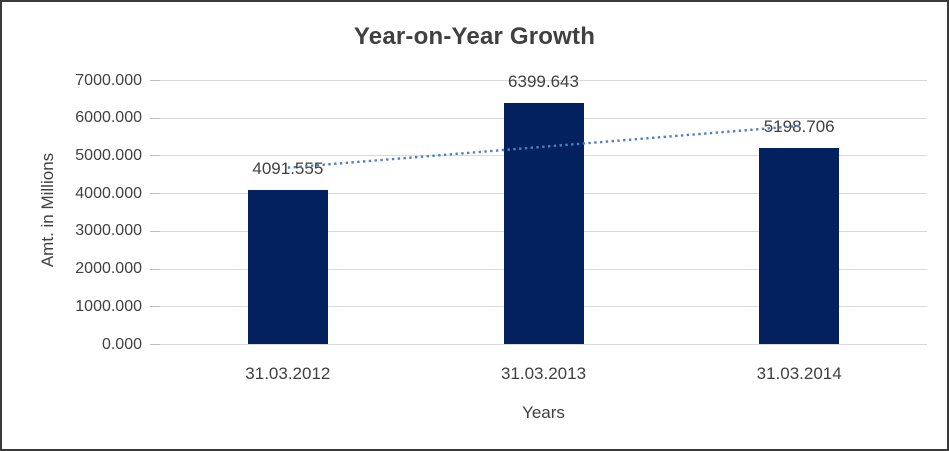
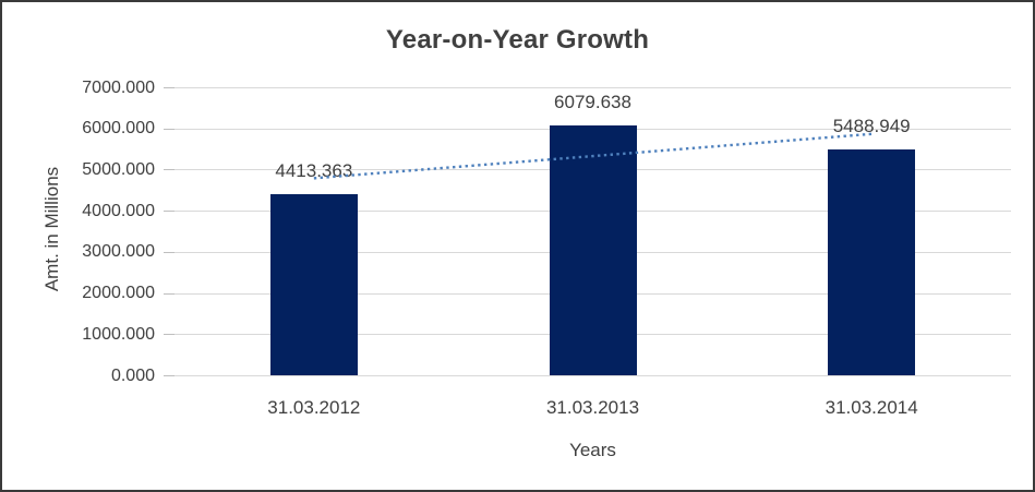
31.03.2012: 4091.555 -> 4413.363
31.03.2013: 6399.643 -> 6079.638
31.03.2014: 5198.706 -> 5488.949
